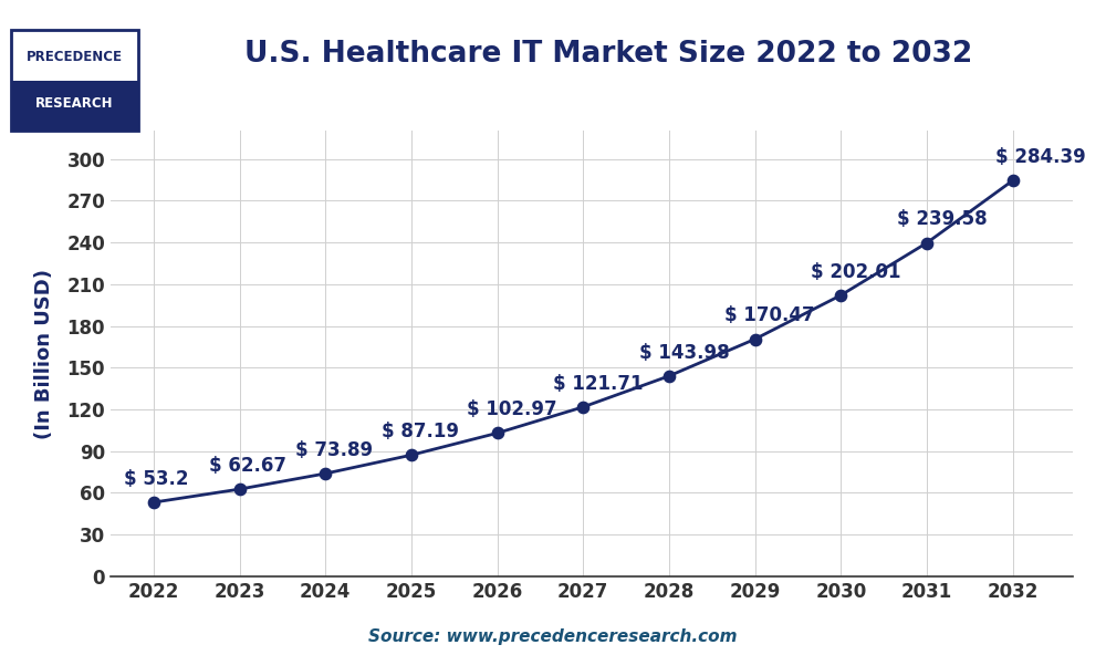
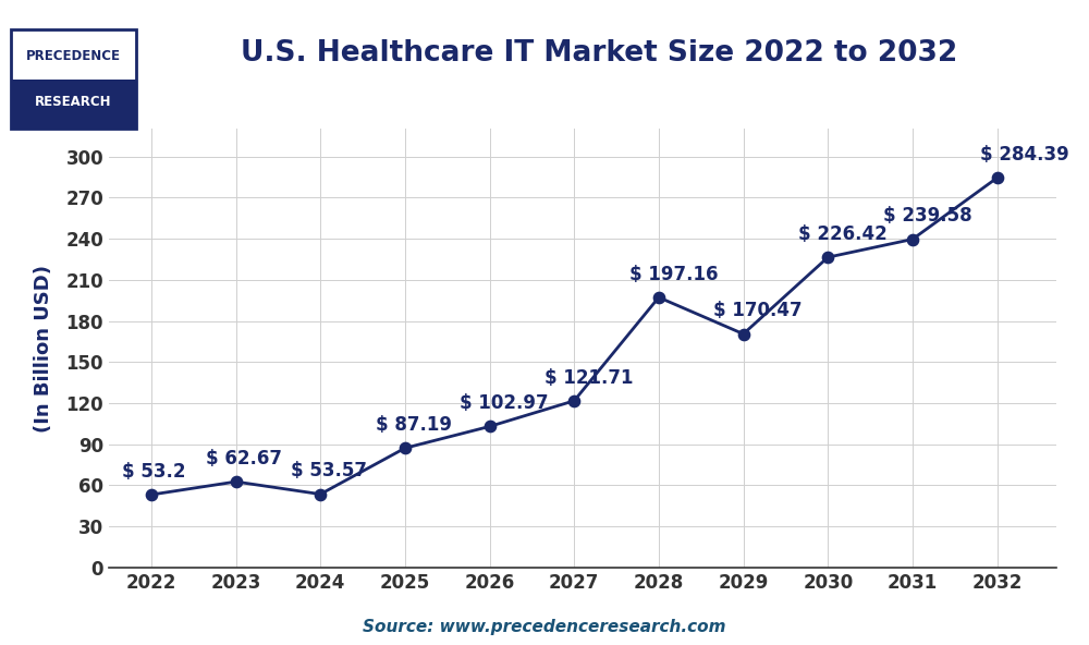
2024: 73.89 -> 53.57
2028: 143.98 -> 197.16
2030: 202.01 -> 226.42
